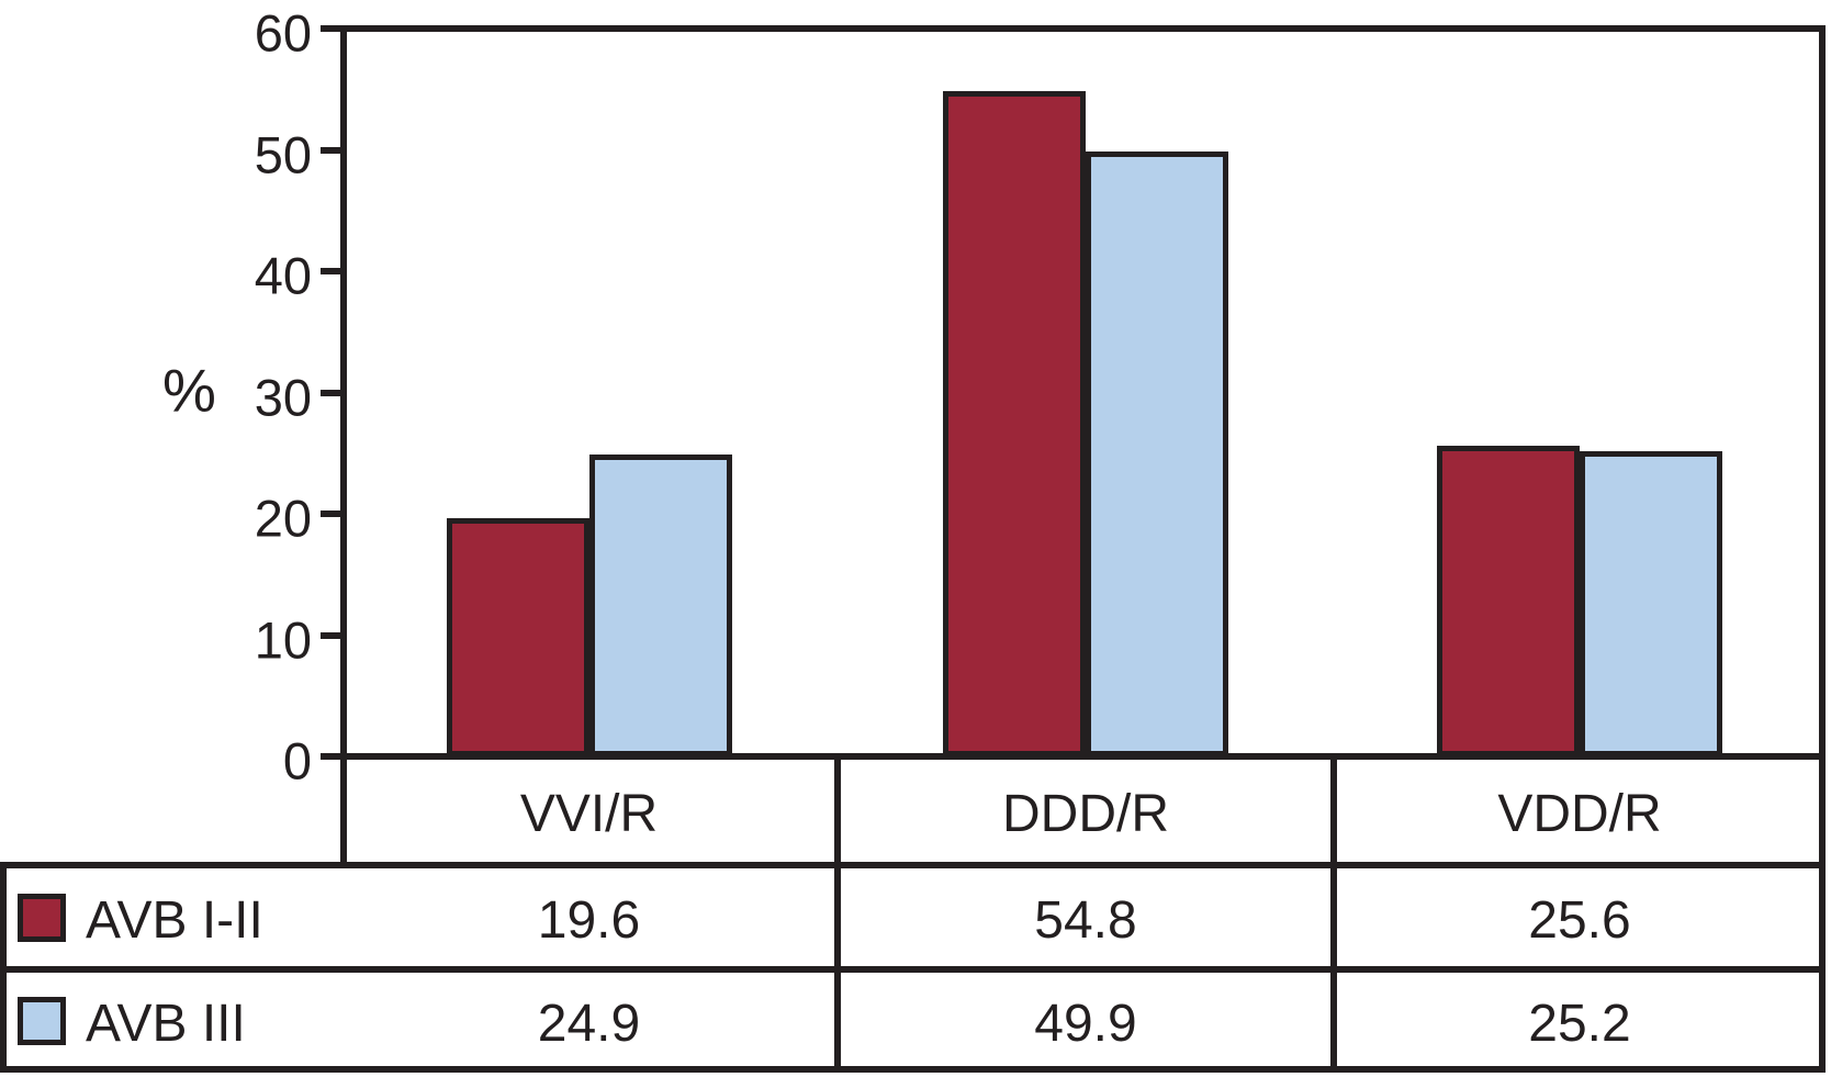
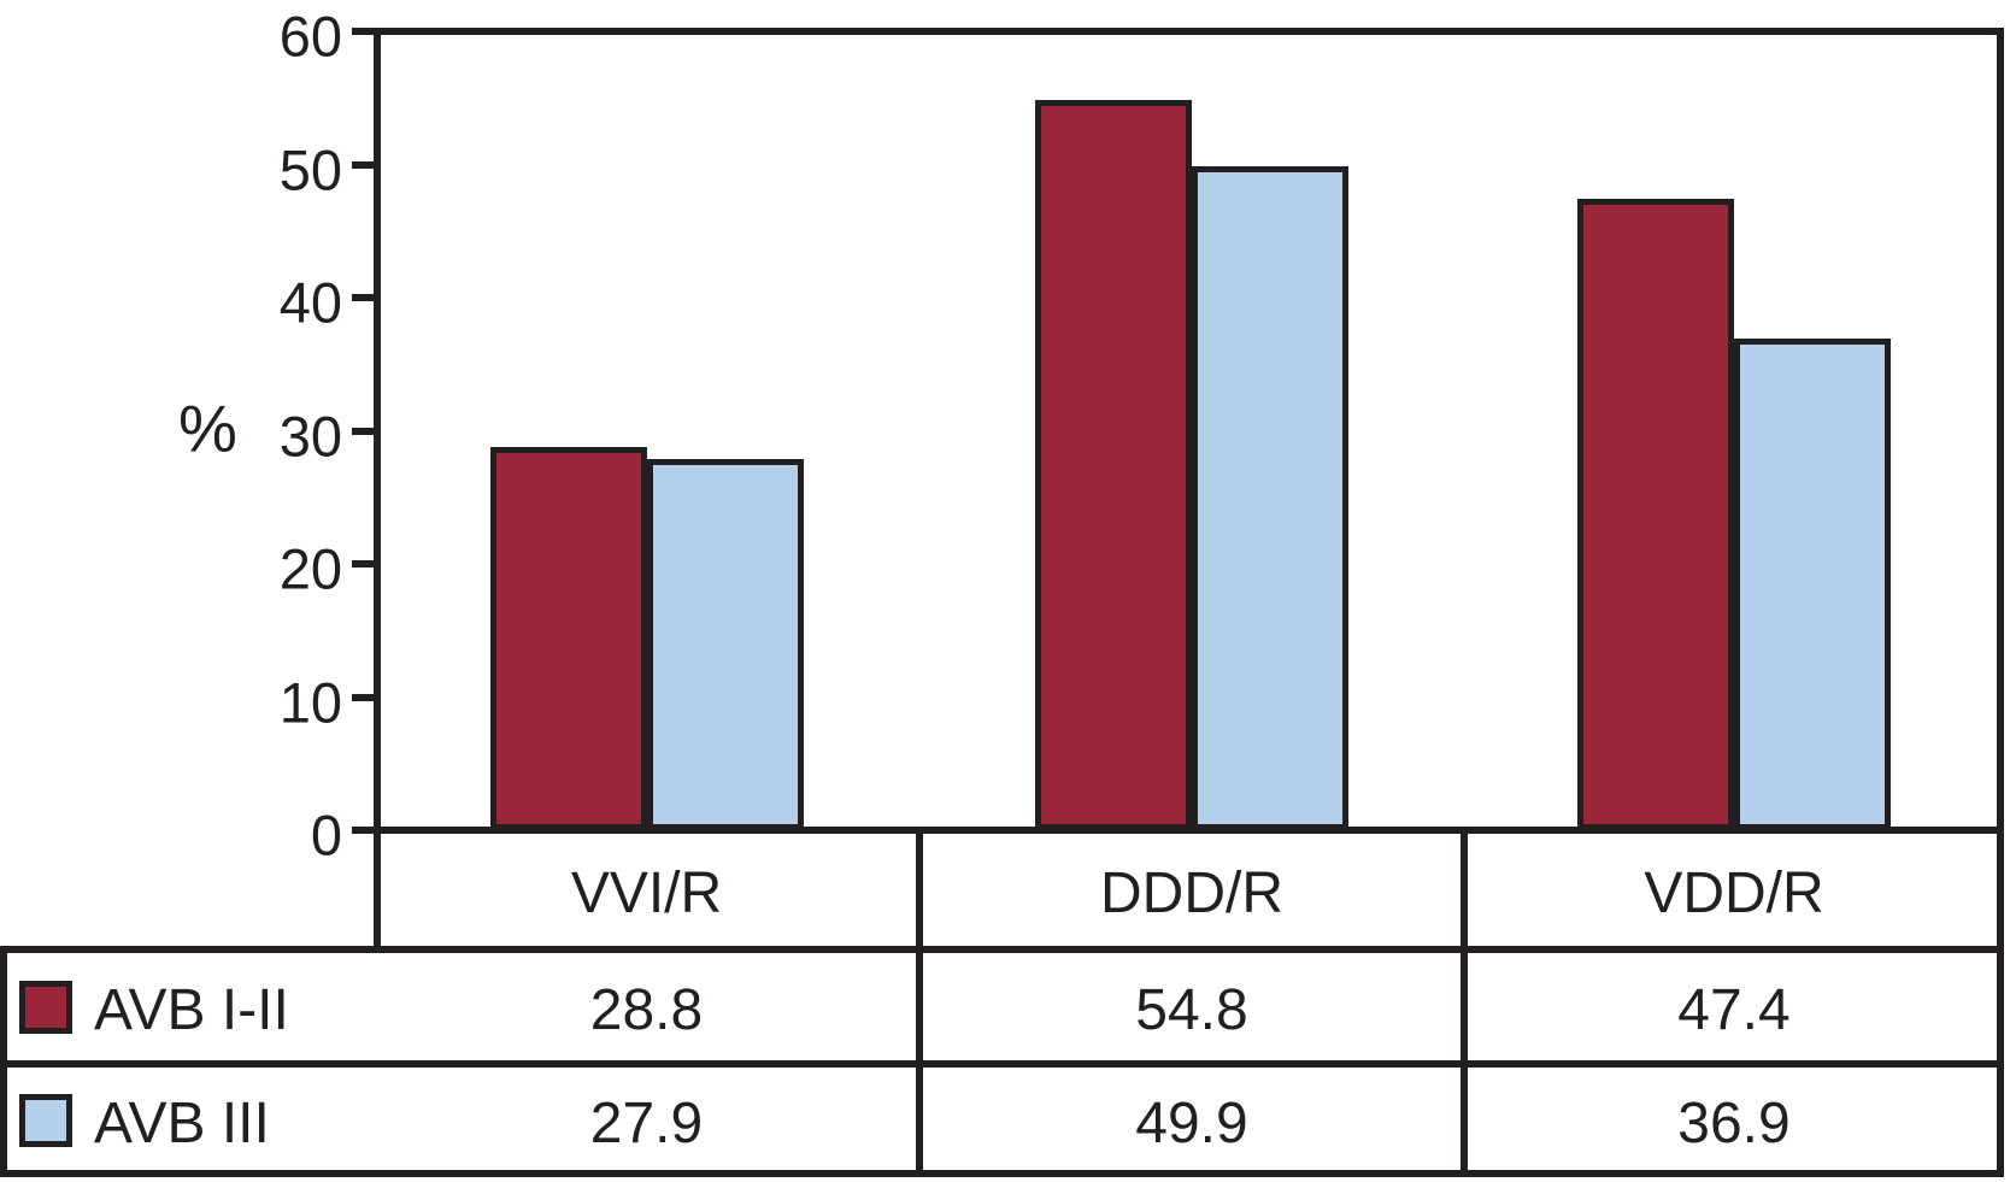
AVB I-II/VVI/R: 19.6 -> 28.8
AVB III/VVI/R: 24.9 -> 27.9
AVB I-II/VDD/R: 25.6 -> 47.4
AVB III/VDD/R: 25.2 -> 36.9
